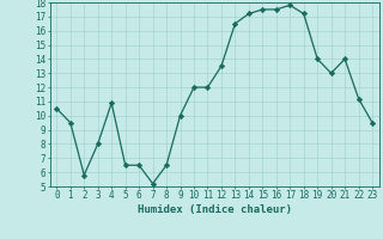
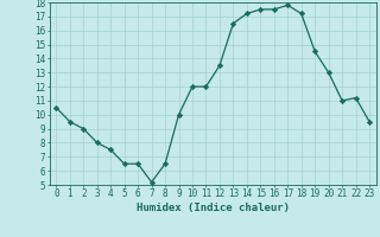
2: 5.8 -> 9.0
4: 10.9 -> 7.5
19: 14.0 -> 14.5
21: 14.0 -> 11.0
